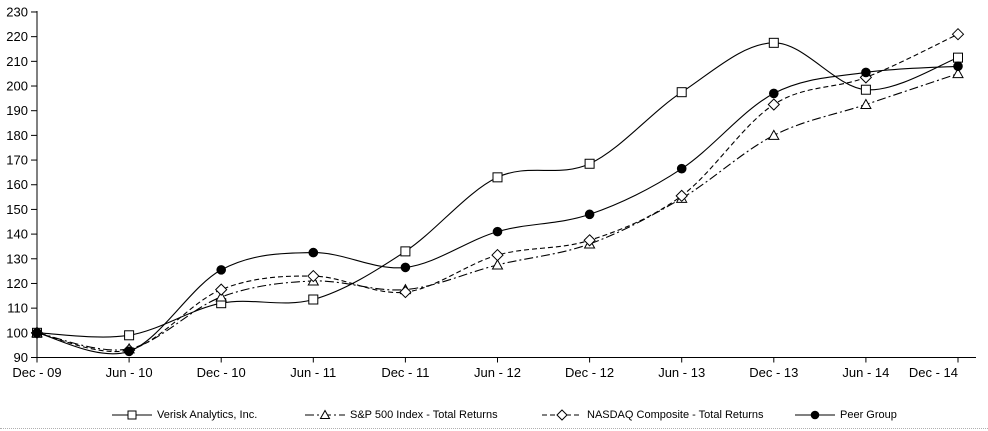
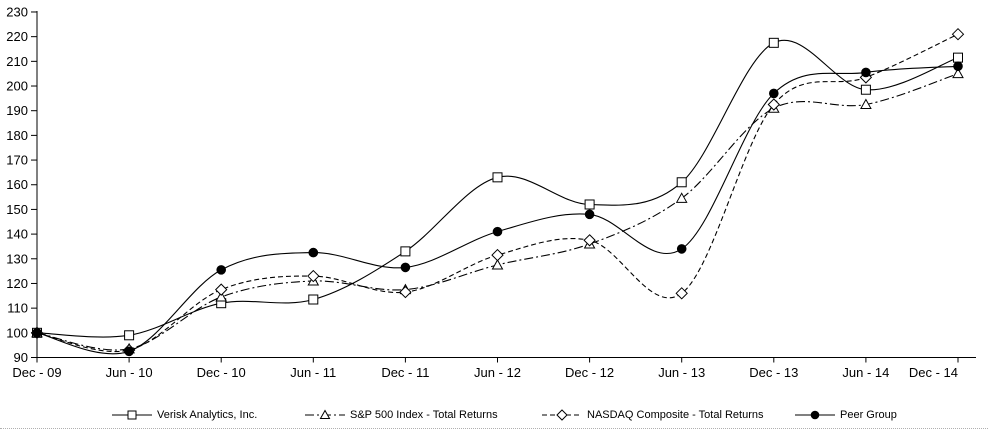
Verisk Analytics, Inc./Dec - 12: 168 -> 152
Verisk Analytics, Inc./Jun - 13: 198 -> 161
NASDAQ Composite - Total Returns/Jun - 13: 156 -> 116
Peer Group/Jun - 13: 166 -> 134
S&P 500 Index - Total Returns/Dec - 13: 180 -> 191
